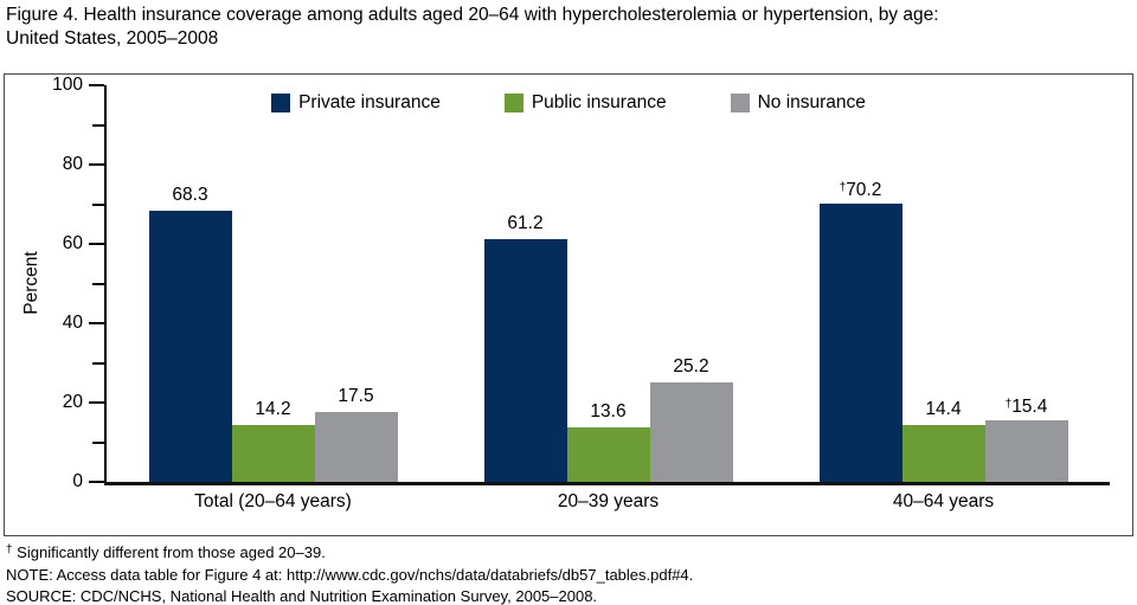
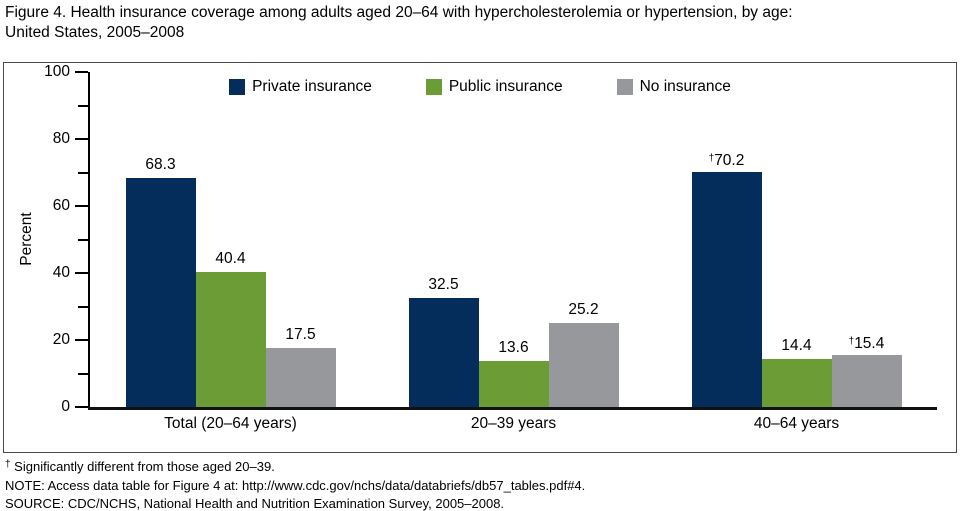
Public insurance/Total (20–64 years): 14.2 -> 40.4
Private insurance/20–39 years: 61.2 -> 32.5
